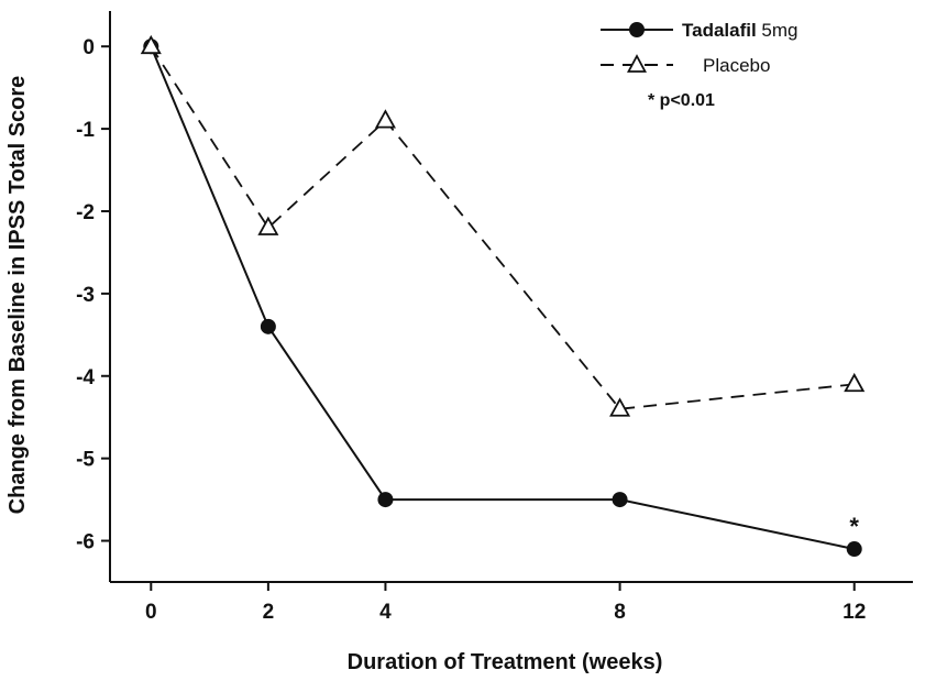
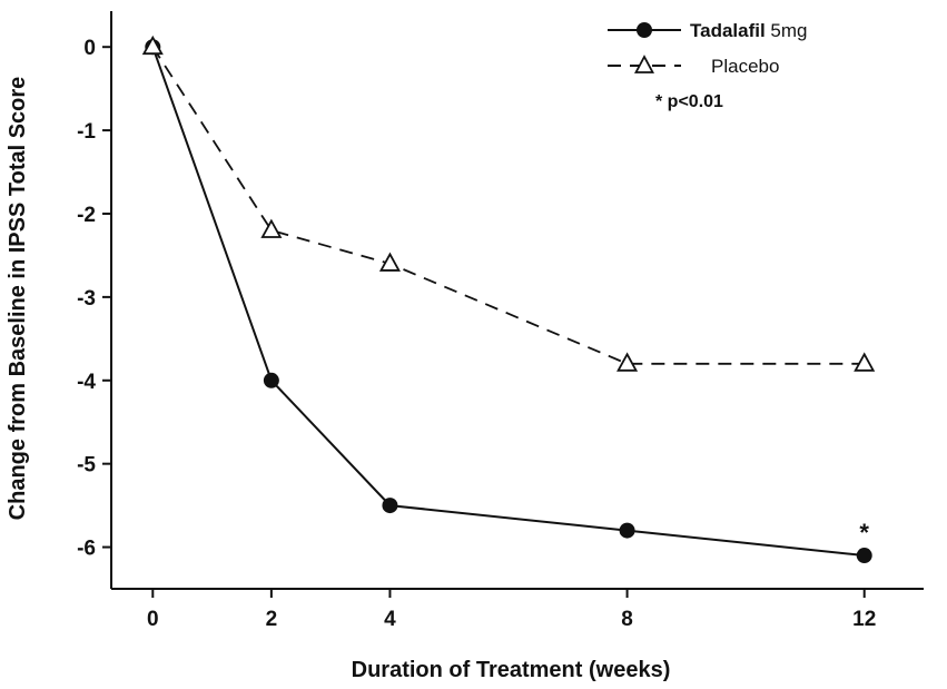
Tadalafil 5mg/2: -3.4 -> -4.0
Placebo/4: -0.9 -> -2.6
Tadalafil 5mg/8: -5.5 -> -5.8
Placebo/8: -4.4 -> -3.8
Placebo/12: -4.1 -> -3.8
